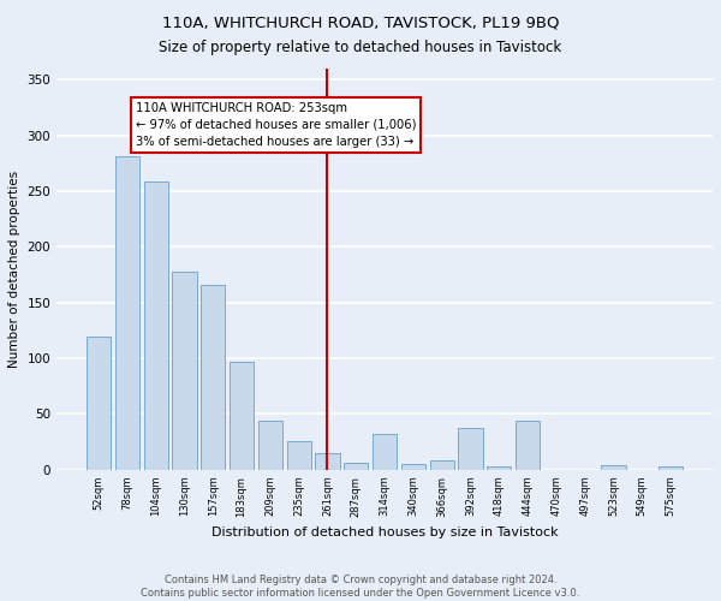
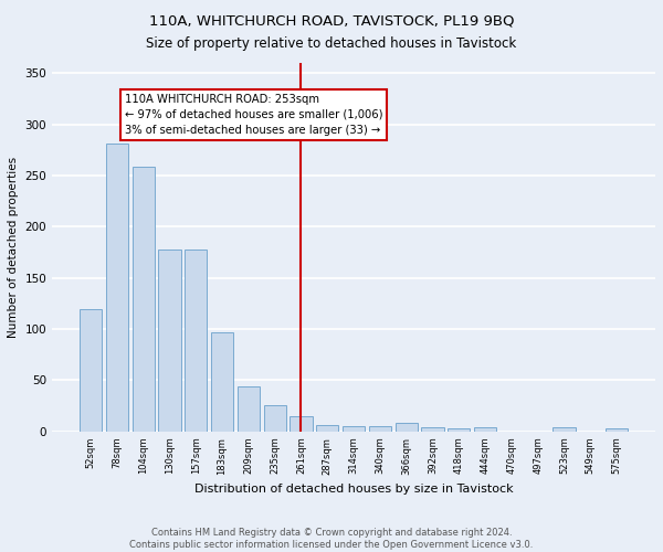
157sqm: 166 -> 178
314sqm: 32 -> 5
392sqm: 38 -> 4
444sqm: 44 -> 4
